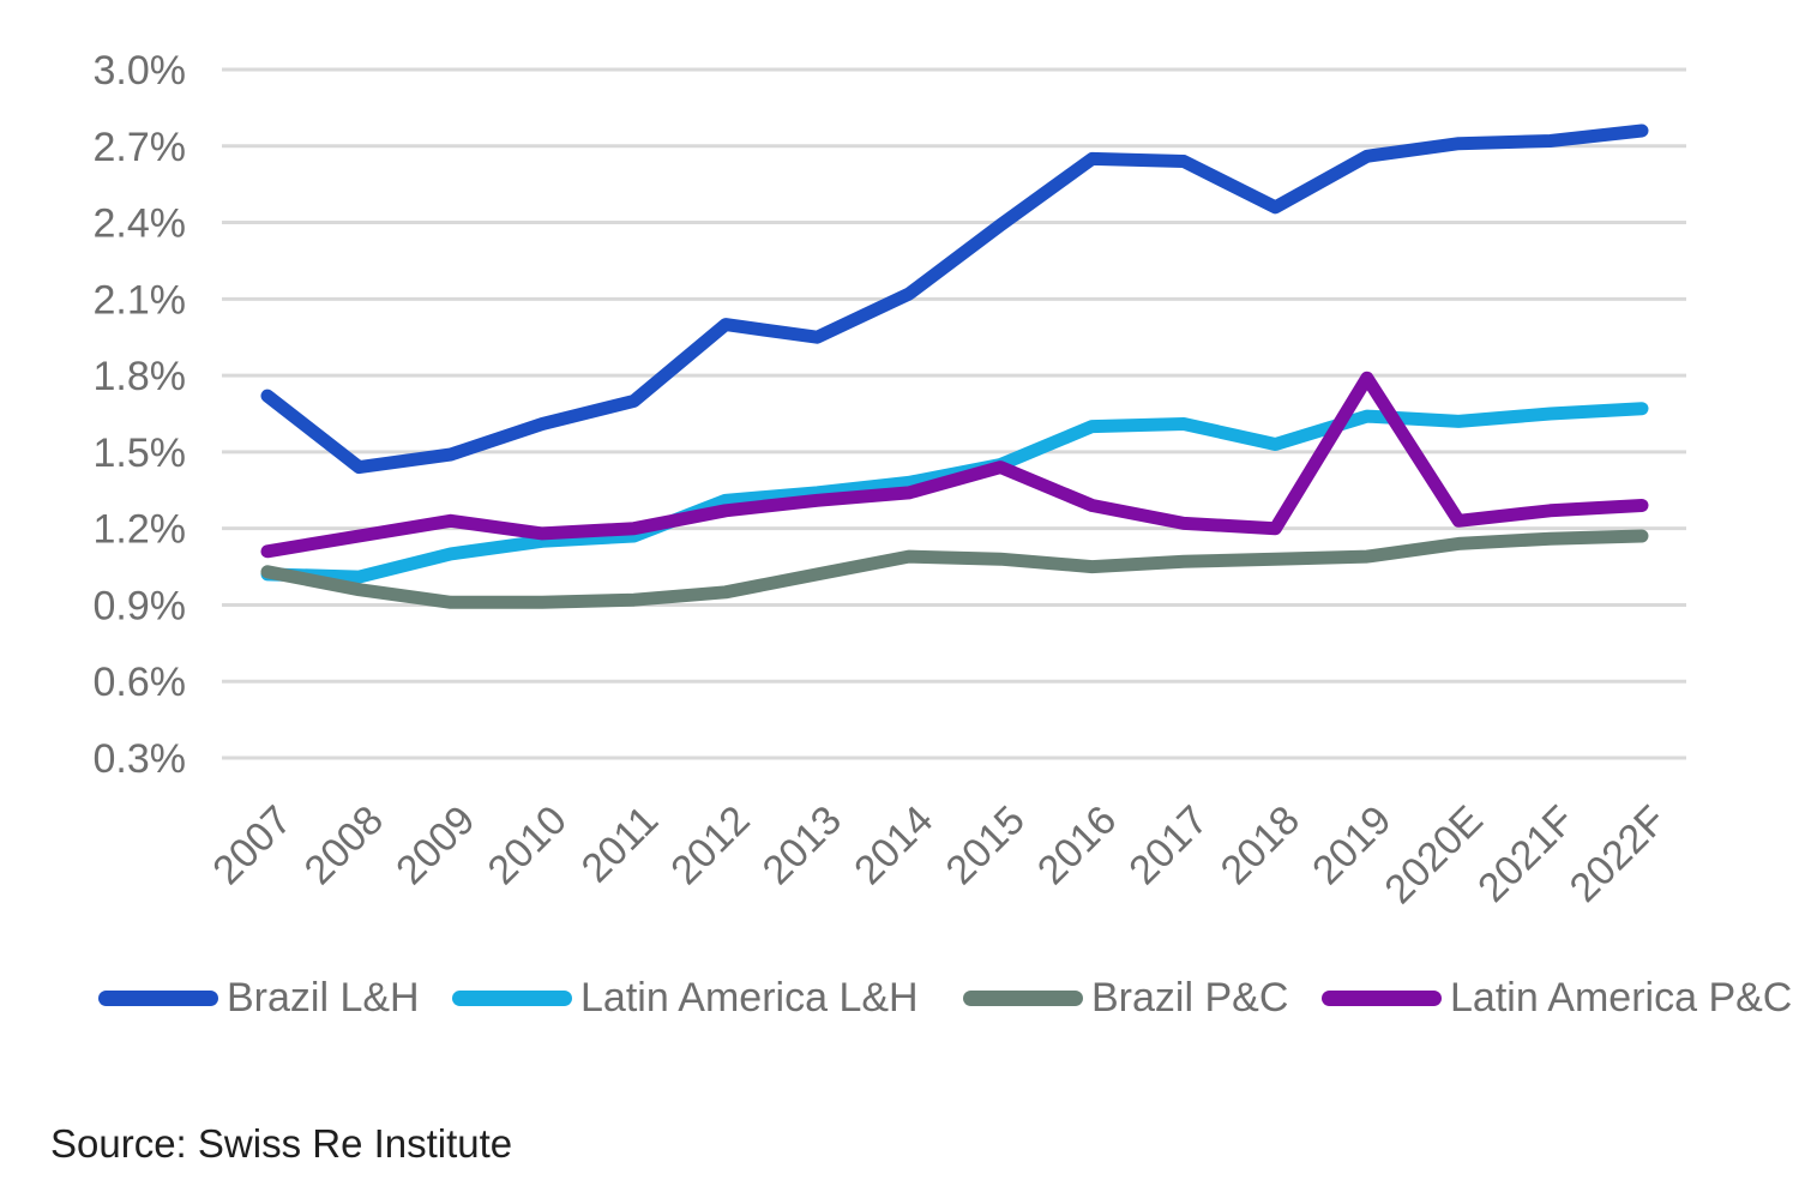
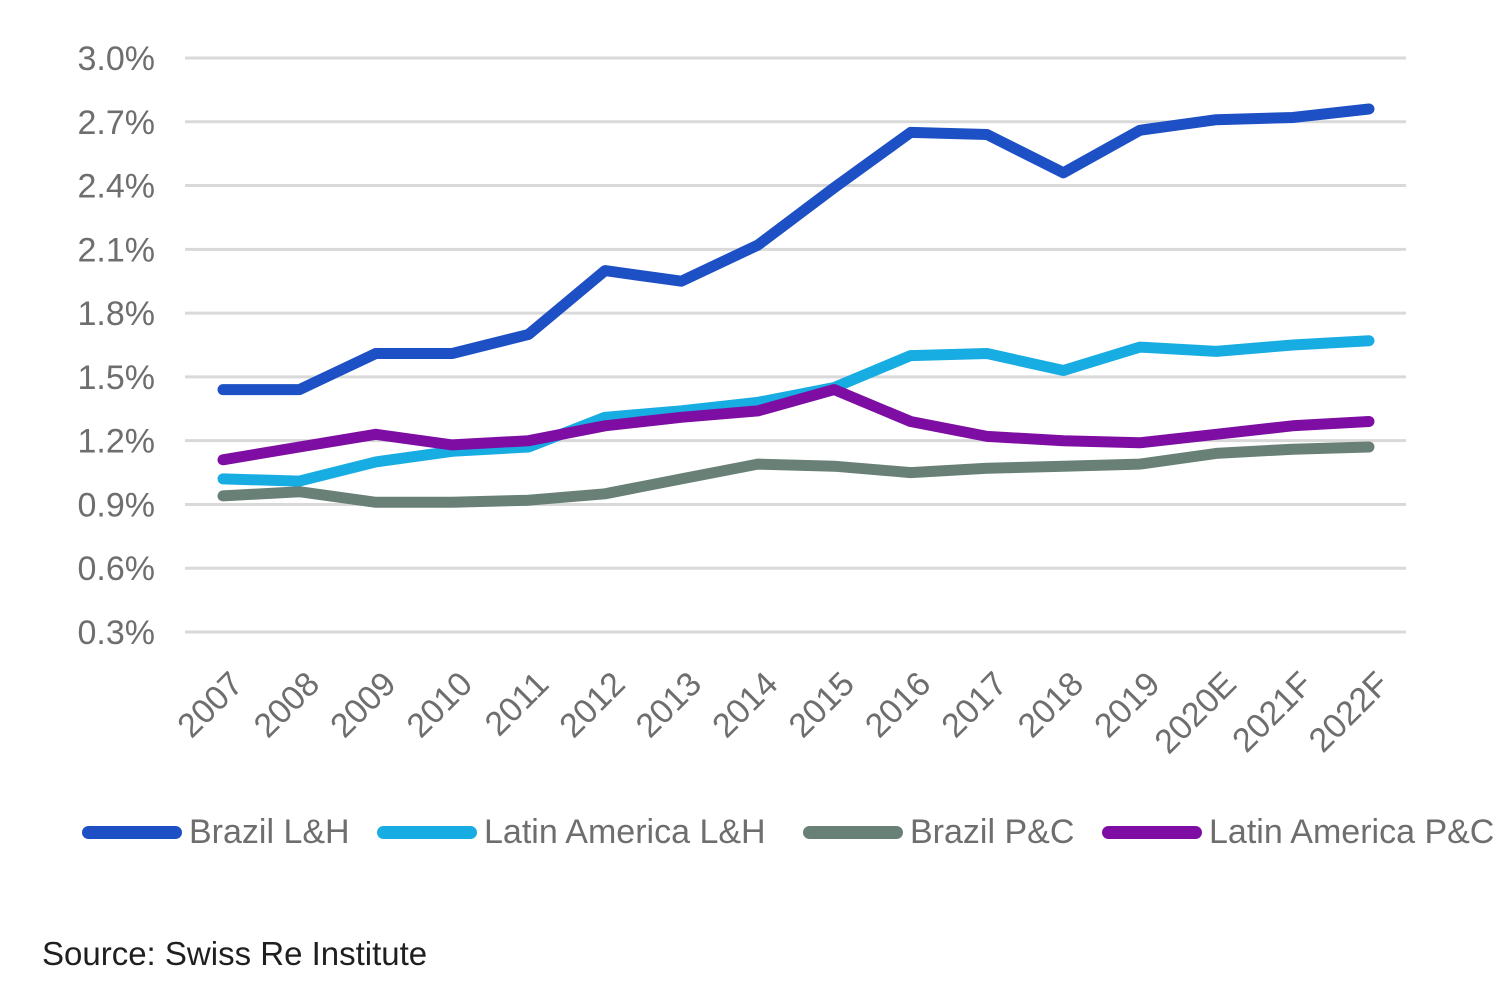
Brazil L&H/2007: 1.72% -> 1.44%
Brazil P&C/2007: 1.03% -> 0.94%
Brazil L&H/2009: 1.49% -> 1.61%
Latin America P&C/2019: 1.79% -> 1.19%
